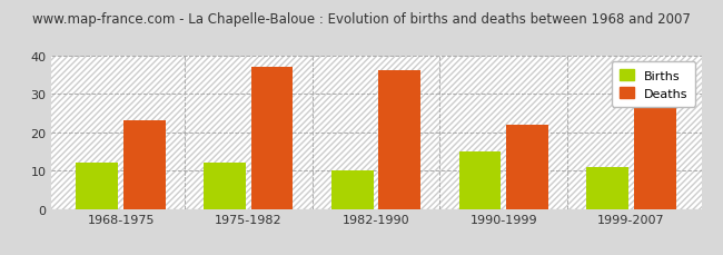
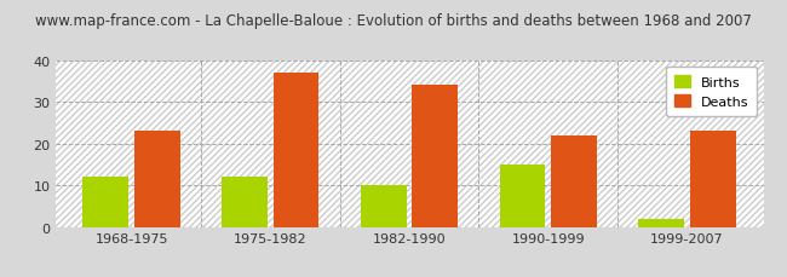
Deaths/1982-1990: 36 -> 34
Births/1999-2007: 11 -> 2
Deaths/1999-2007: 27 -> 23
